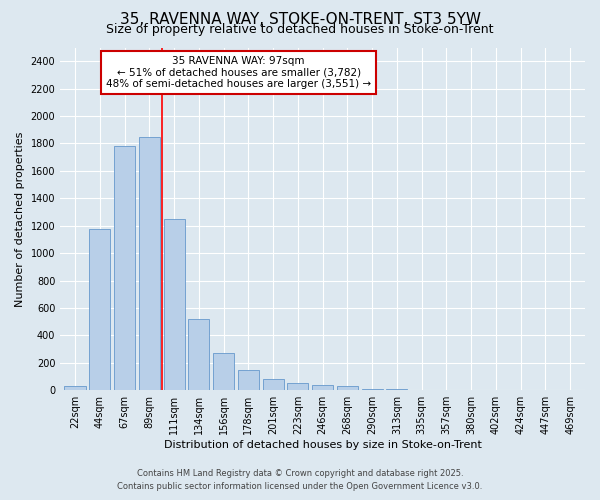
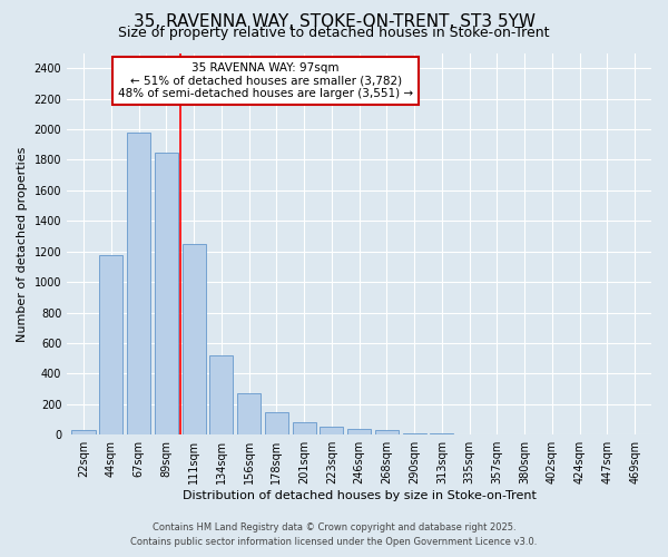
67sqm: 1780 -> 1980
